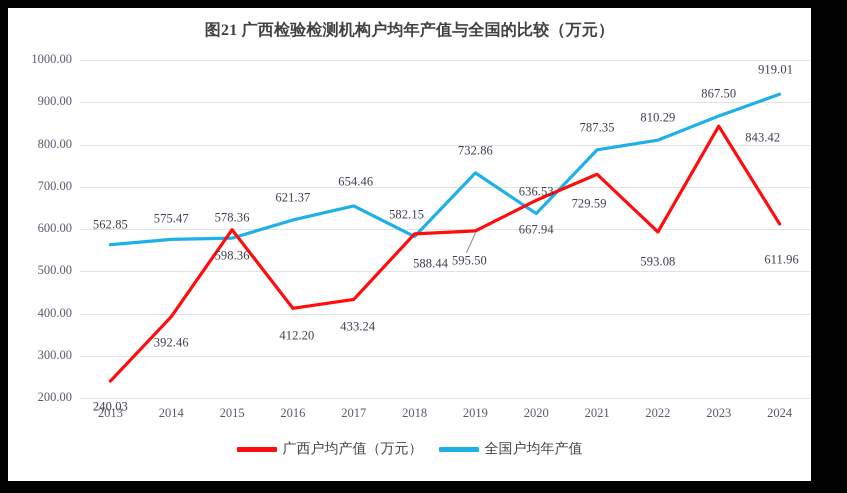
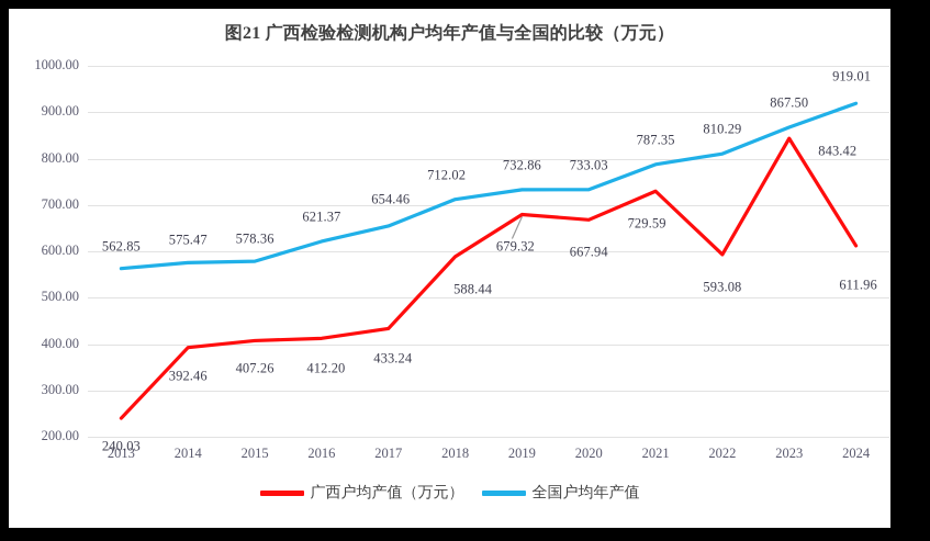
广西户均产值（万元）/2015: 598.36 -> 407.26
全国户均年产值/2018: 582.15 -> 712.02
广西户均产值（万元）/2019: 595.50 -> 679.32
全国户均年产值/2020: 636.53 -> 733.03
